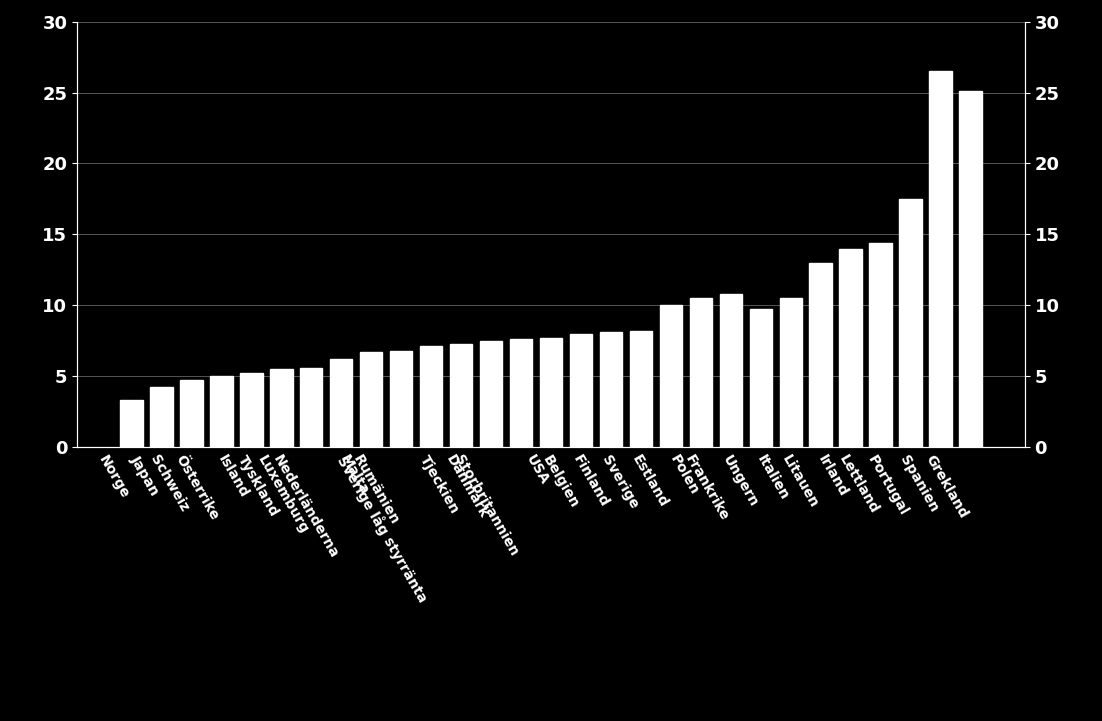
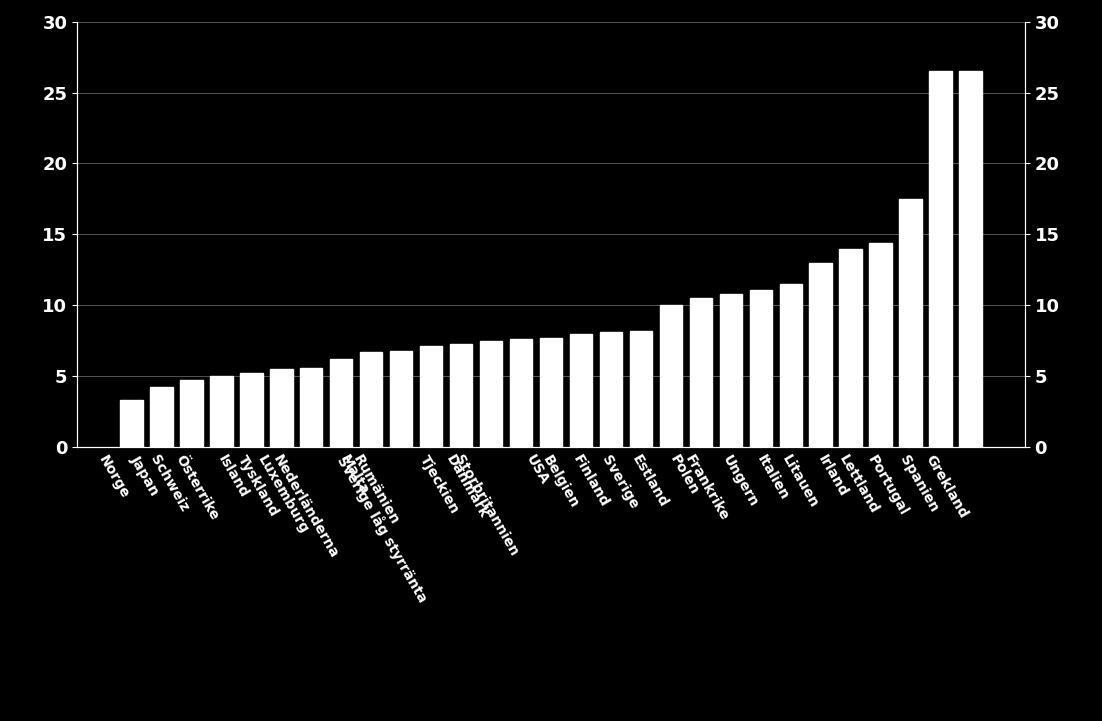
Ungern: 9.7 -> 11.1
Italien: 10.5 -> 11.5
Grekland: 25.1 -> 26.5
